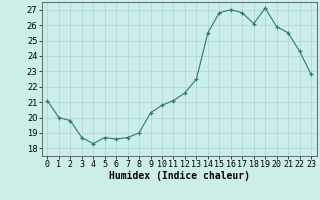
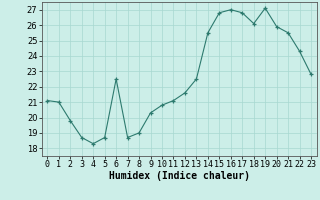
1: 20.0 -> 21.0
6: 18.6 -> 22.5
